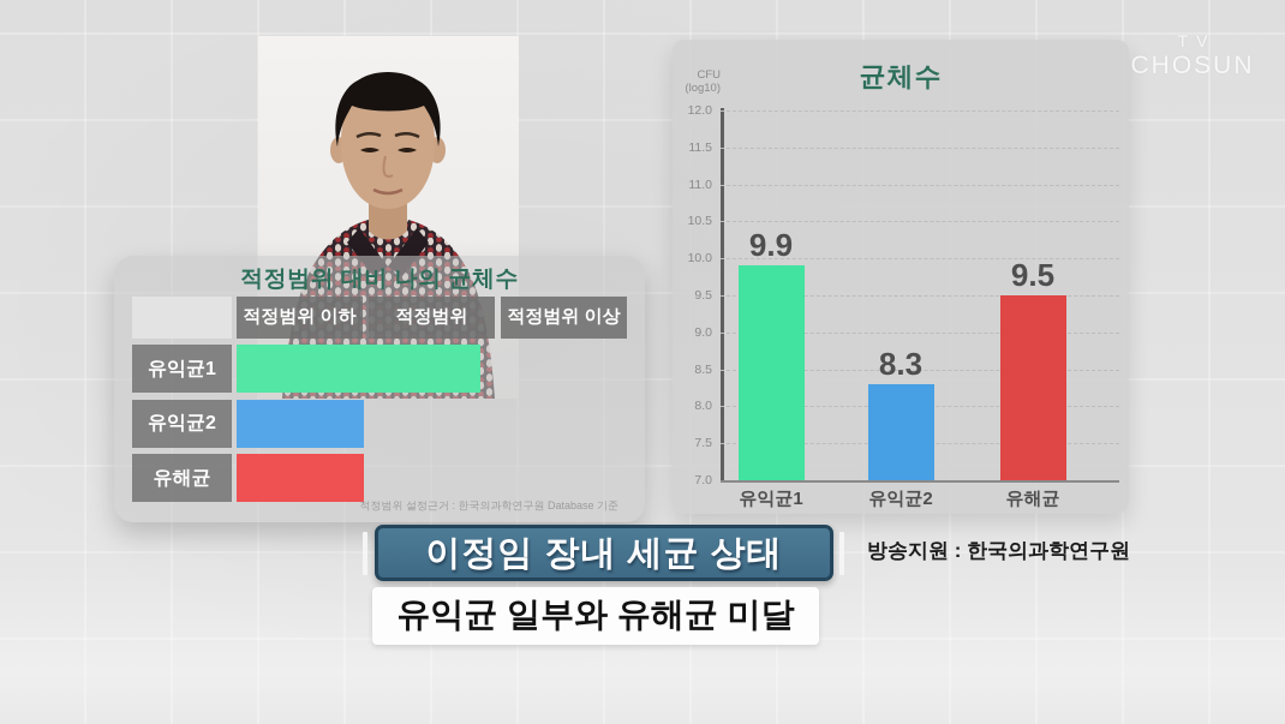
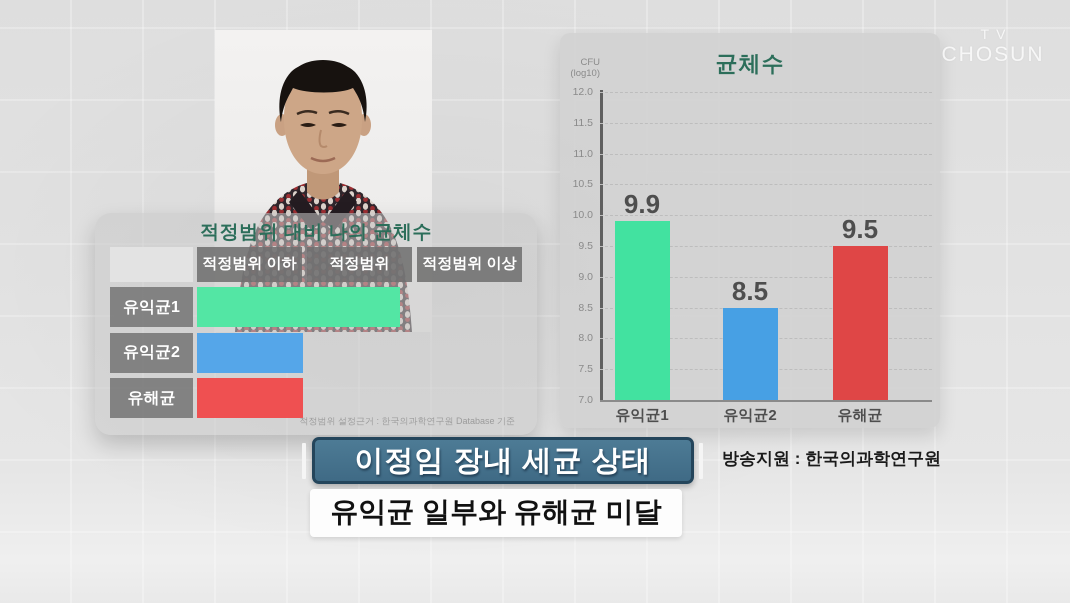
유익균2: 8.3 -> 8.5
